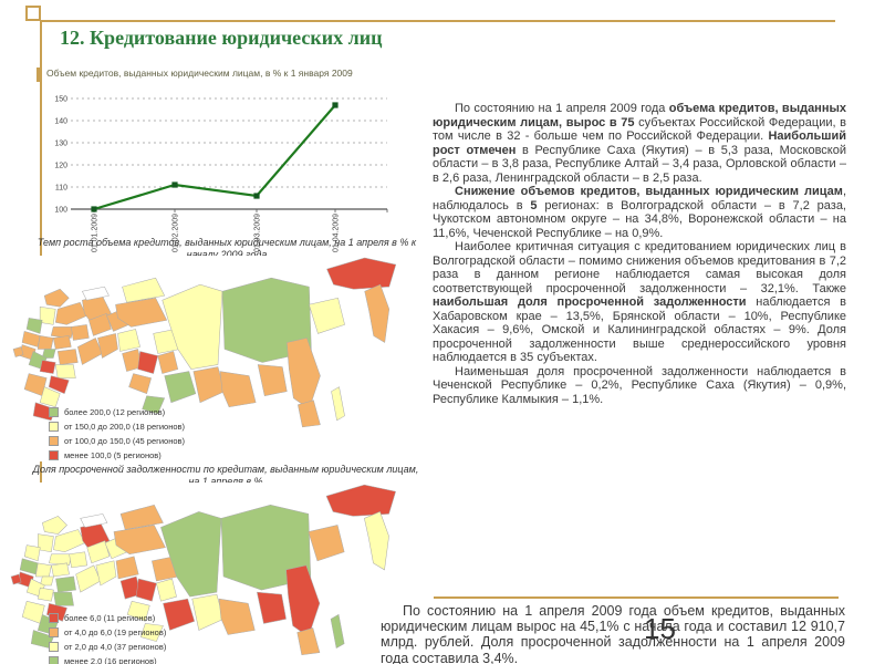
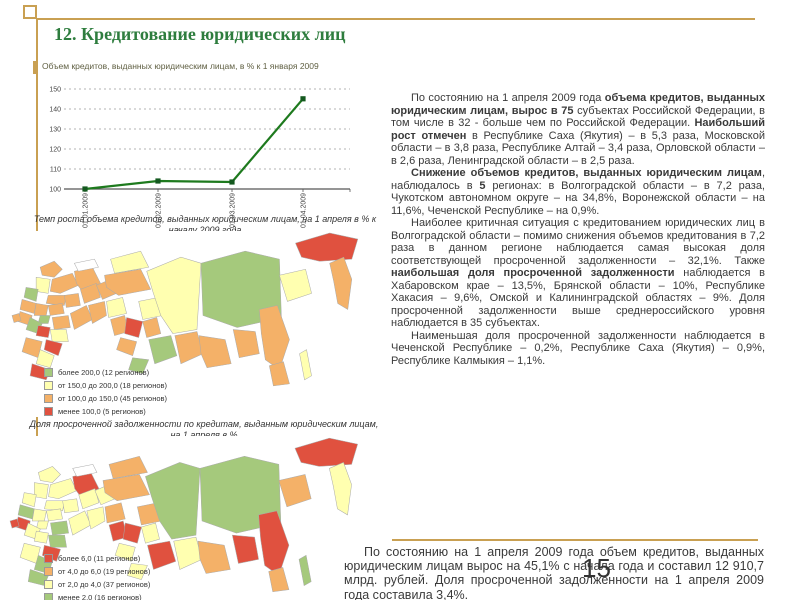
01.02.2009: 111 -> 104
01.03.2009: 106 -> 104
01.04.2009: 147 -> 145
